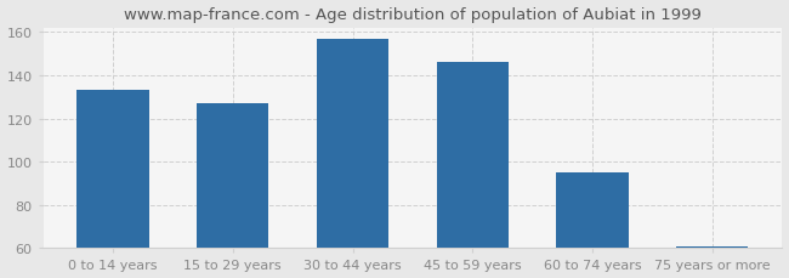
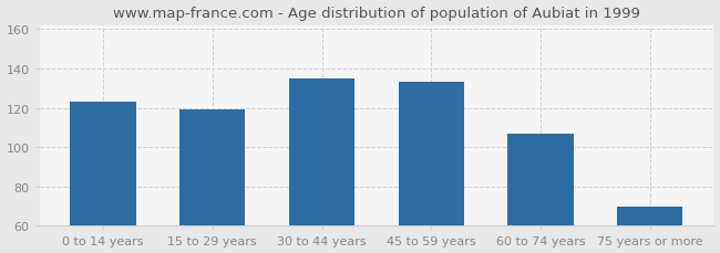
0 to 14 years: 133 -> 123
15 to 29 years: 127 -> 119
30 to 44 years: 157 -> 135
45 to 59 years: 146 -> 133
60 to 74 years: 95 -> 107
75 years or more: 61 -> 70
